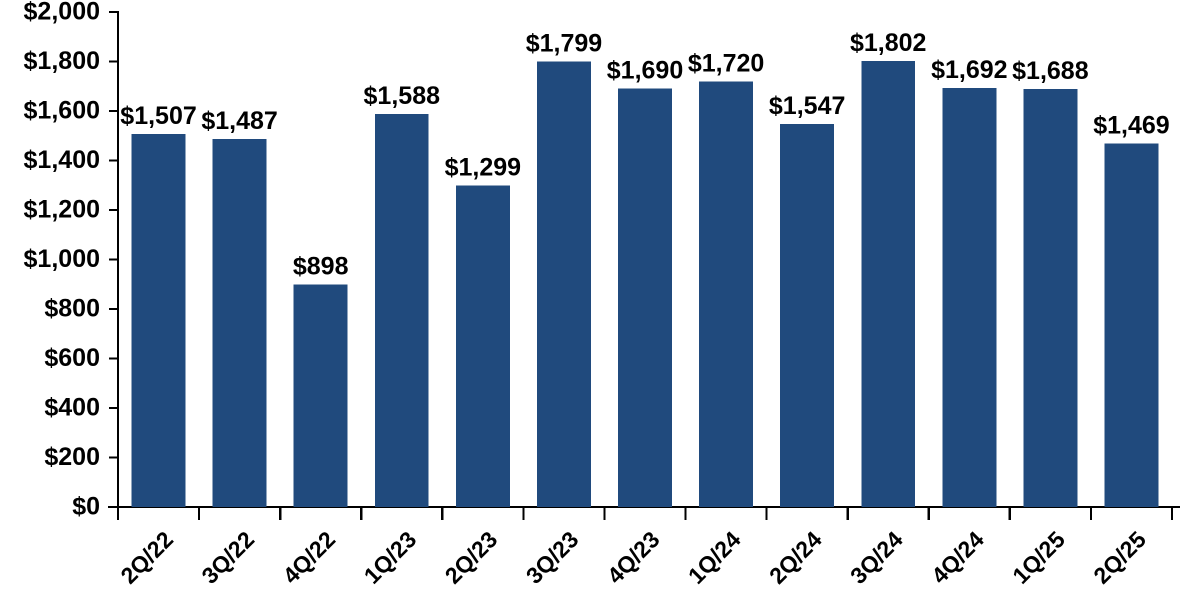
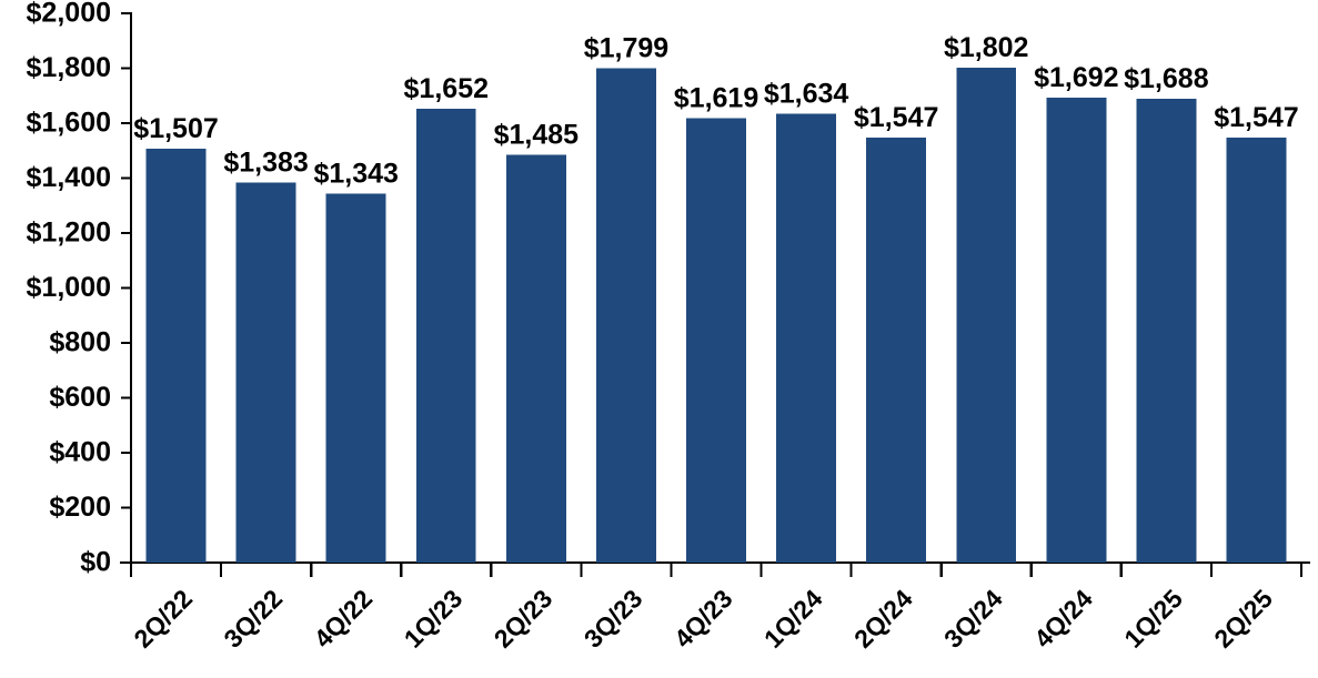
3Q/22: $1,487 -> $1,383
4Q/22: $898 -> $1,343
1Q/23: $1,588 -> $1,652
2Q/23: $1,299 -> $1,485
4Q/23: $1,690 -> $1,619
1Q/24: $1,720 -> $1,634
2Q/25: $1,469 -> $1,547
